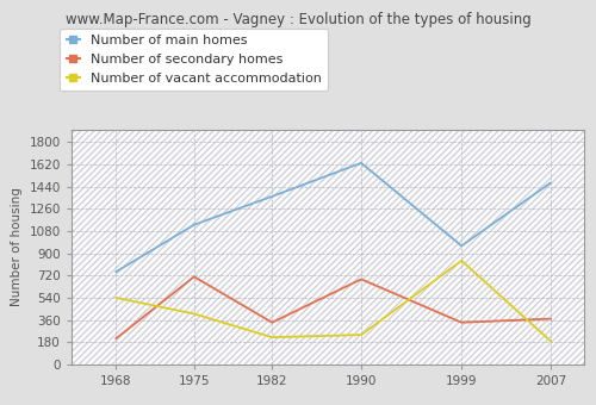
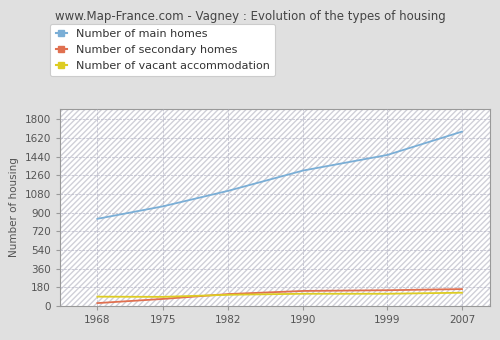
Number of main homes/1968: 750 -> 840
Number of secondary homes/1968: 210 -> 30
Number of vacant accommodation/1968: 540 -> 90
Number of main homes/1975: 1130 -> 960
Number of secondary homes/1975: 710 -> 70
Number of vacant accommodation/1975: 410 -> 90
Number of main homes/1982: 1360 -> 1110
Number of secondary homes/1982: 340 -> 120
Number of vacant accommodation/1982: 220 -> 110
Number of main homes/1990: 1630 -> 1300
Number of secondary homes/1990: 690 -> 140
Number of vacant accommodation/1990: 240 -> 120
Number of main homes/1999: 960 -> 1460
Number of secondary homes/1999: 340 -> 150
Number of vacant accommodation/1999: 840 -> 120
Number of main homes/2007: 1470 -> 1680
Number of secondary homes/2007: 370 -> 160
Number of vacant accommodation/2007: 190 -> 130
